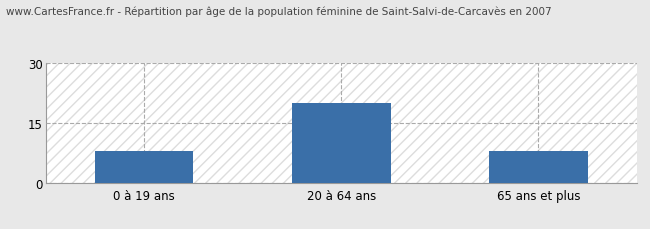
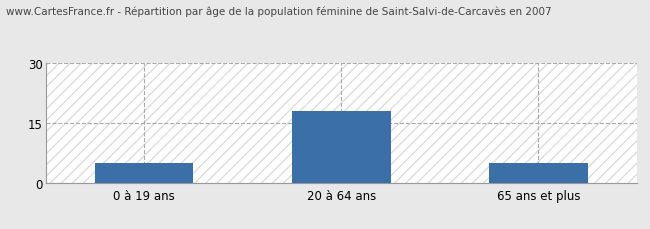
0 à 19 ans: 8 -> 5
20 à 64 ans: 20 -> 18
65 ans et plus: 8 -> 5
